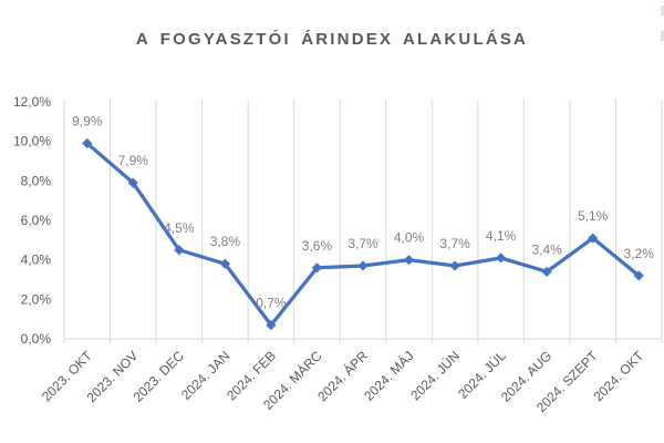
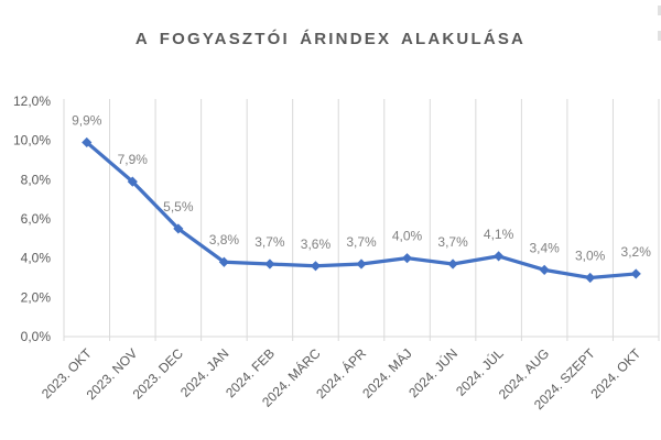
2023. DEC: 4,5% -> 5,5%
2024. FEB: 0,7% -> 3,7%
2024. SZEPT: 5,1% -> 3,0%
